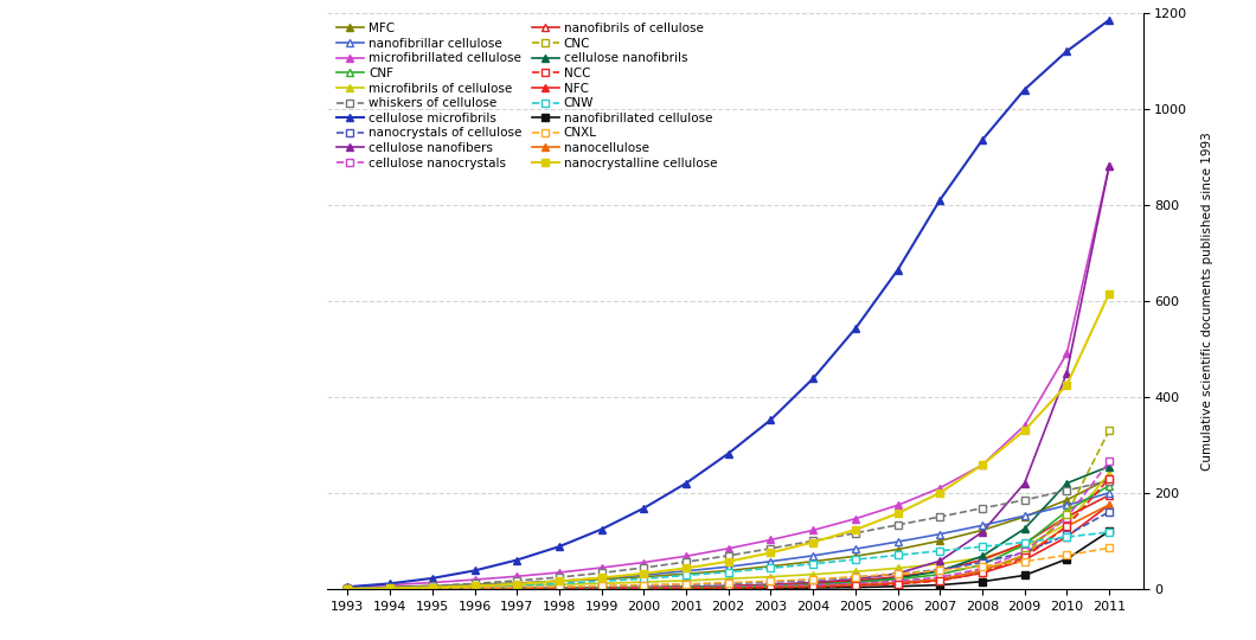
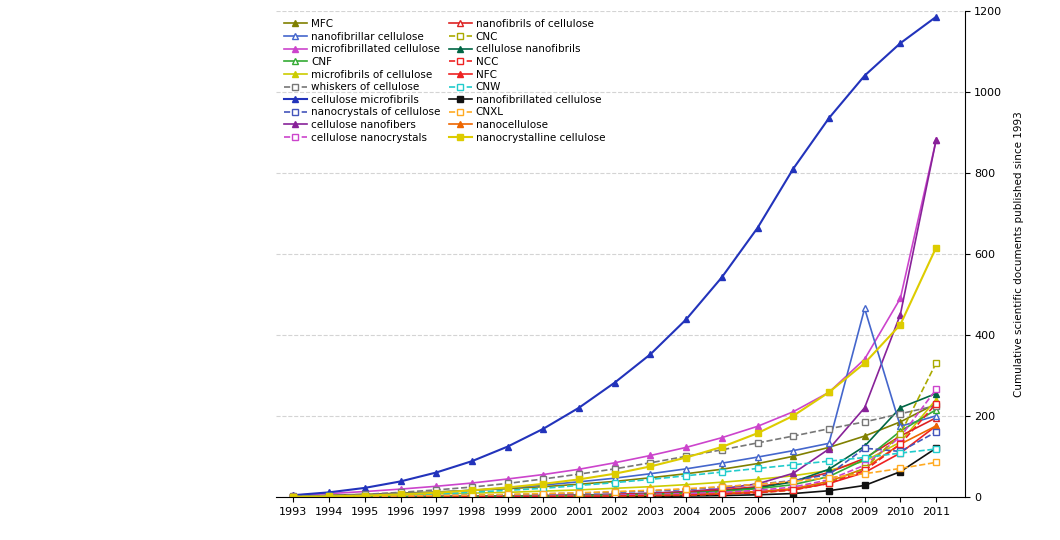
nanofibrillar cellulose/2009: 152 -> 465
nanocrystals of cellulose/2009: 76 -> 120
